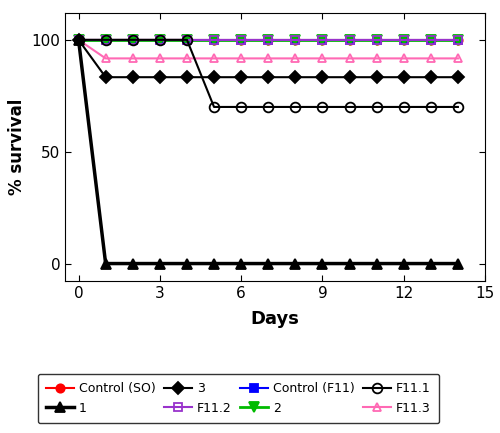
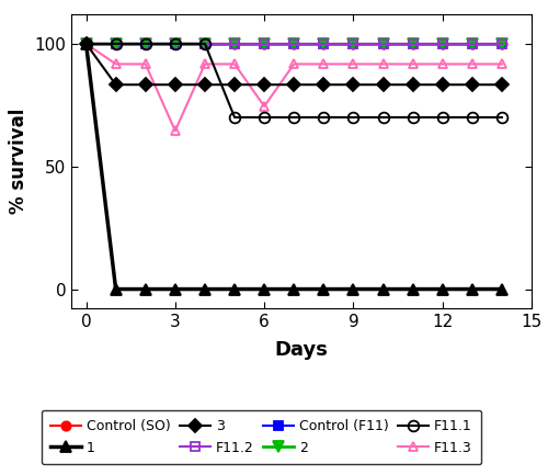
F11.3/3: 91.7 -> 64.5
F11.3/6: 91.7 -> 74.5
